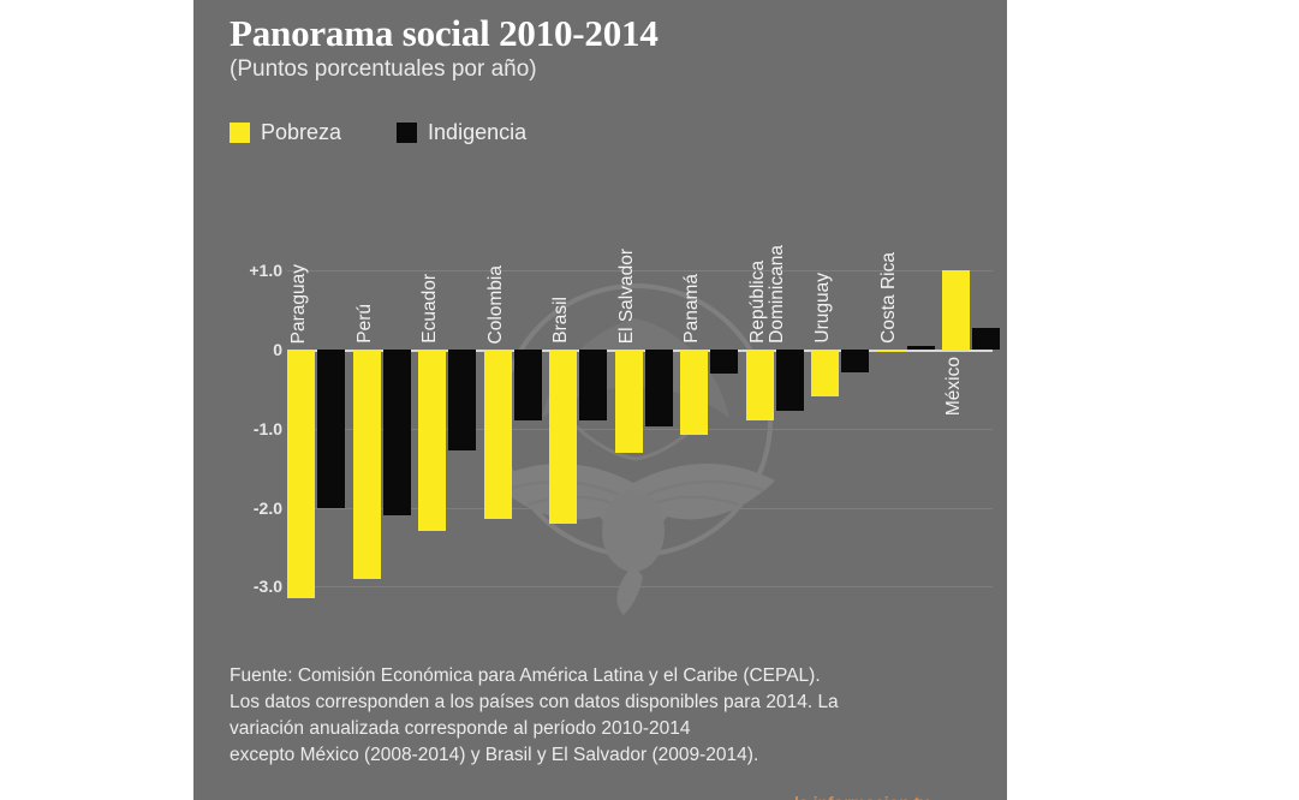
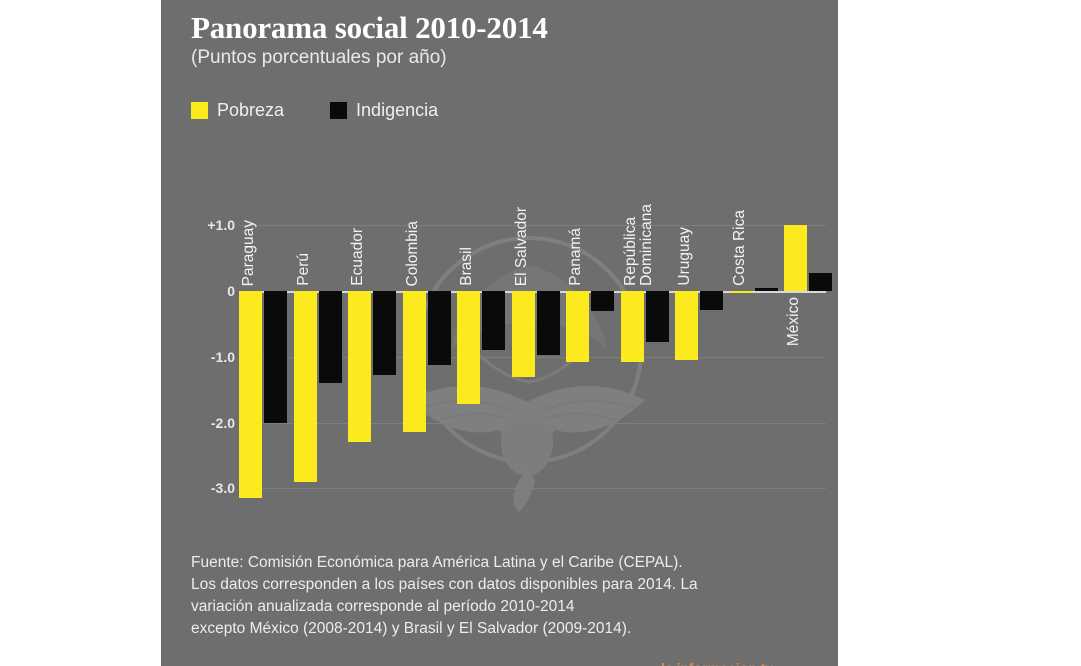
Indigencia/Perú: -2.1 -> -1.4
Indigencia/Colombia: -0.9 -> -1.1
Pobreza/Brasil: -2.2 -> -1.7
Pobreza/República Dominicana: -0.9 -> -1.1
Pobreza/Uruguay: -0.6 -> -1.1
